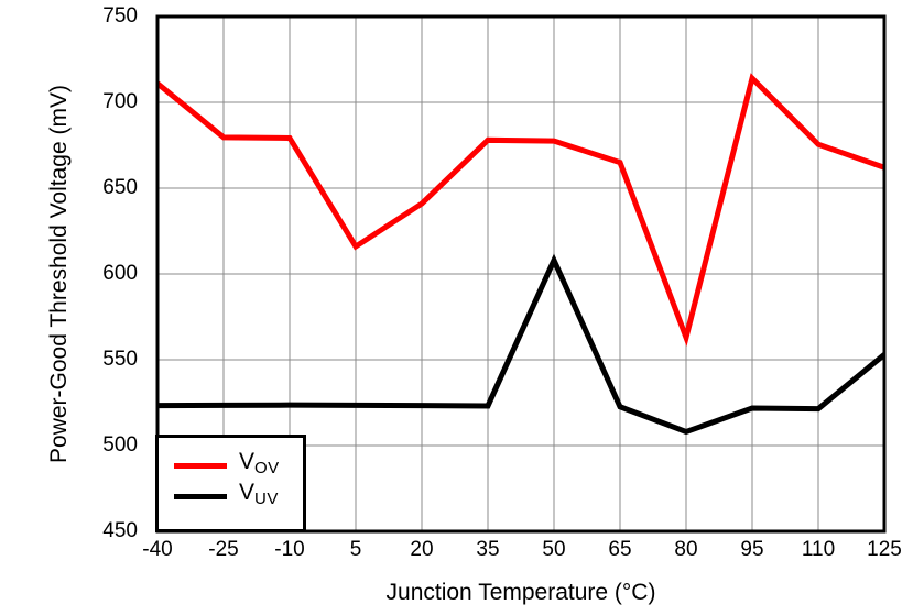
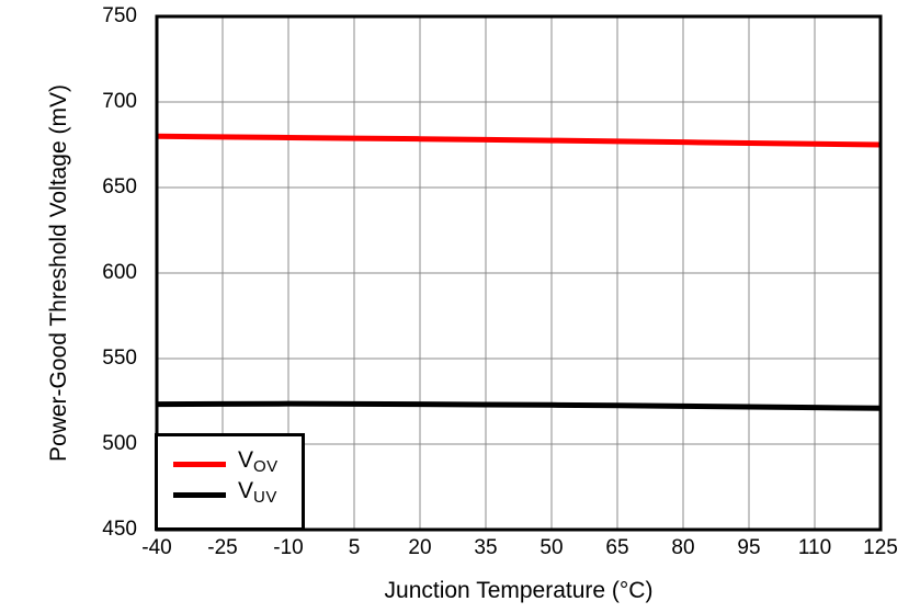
VOV/-40: 711 -> 680
VOV/5: 616 -> 679
VOV/20: 641 -> 678
VUV/50: 608 -> 523
VOV/65: 665 -> 677
VOV/80: 563 -> 676
VUV/80: 508 -> 522
VOV/95: 714 -> 676
VOV/125: 662 -> 675
VUV/125: 553 -> 521
